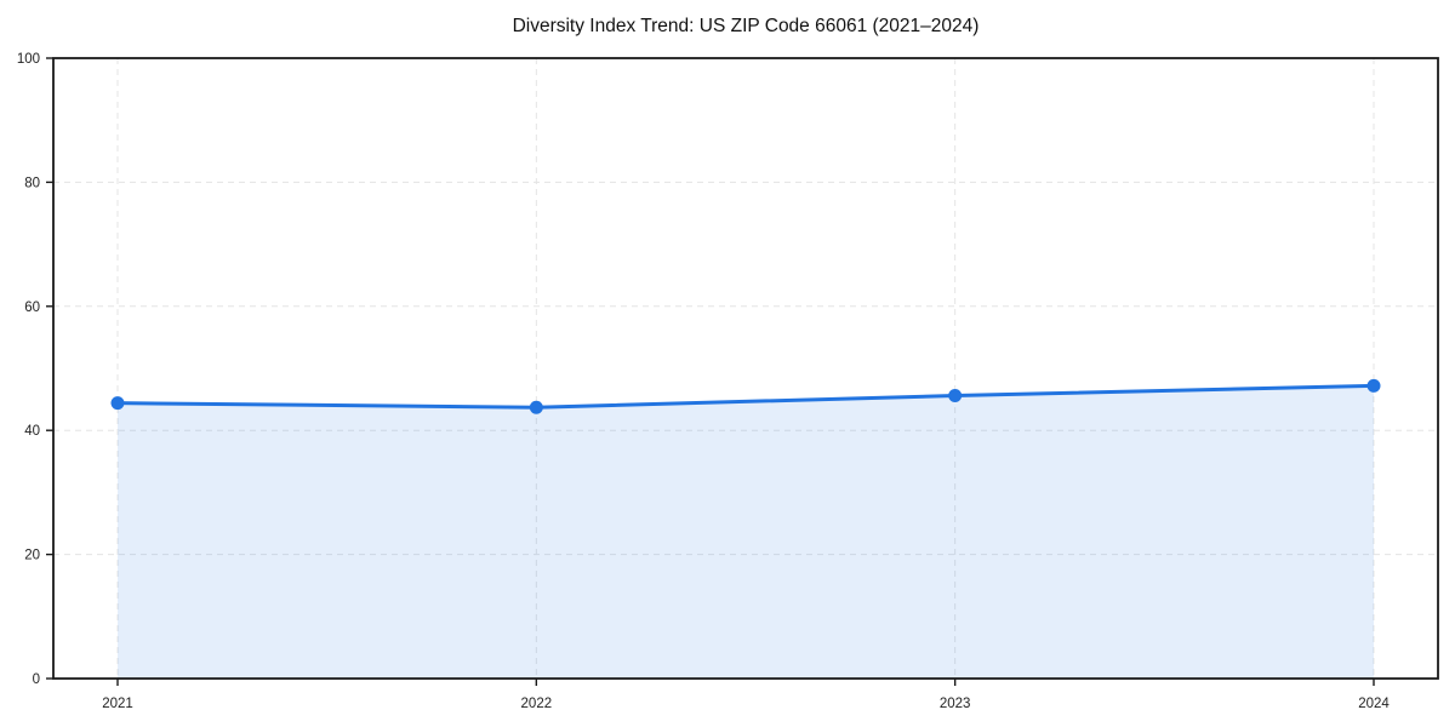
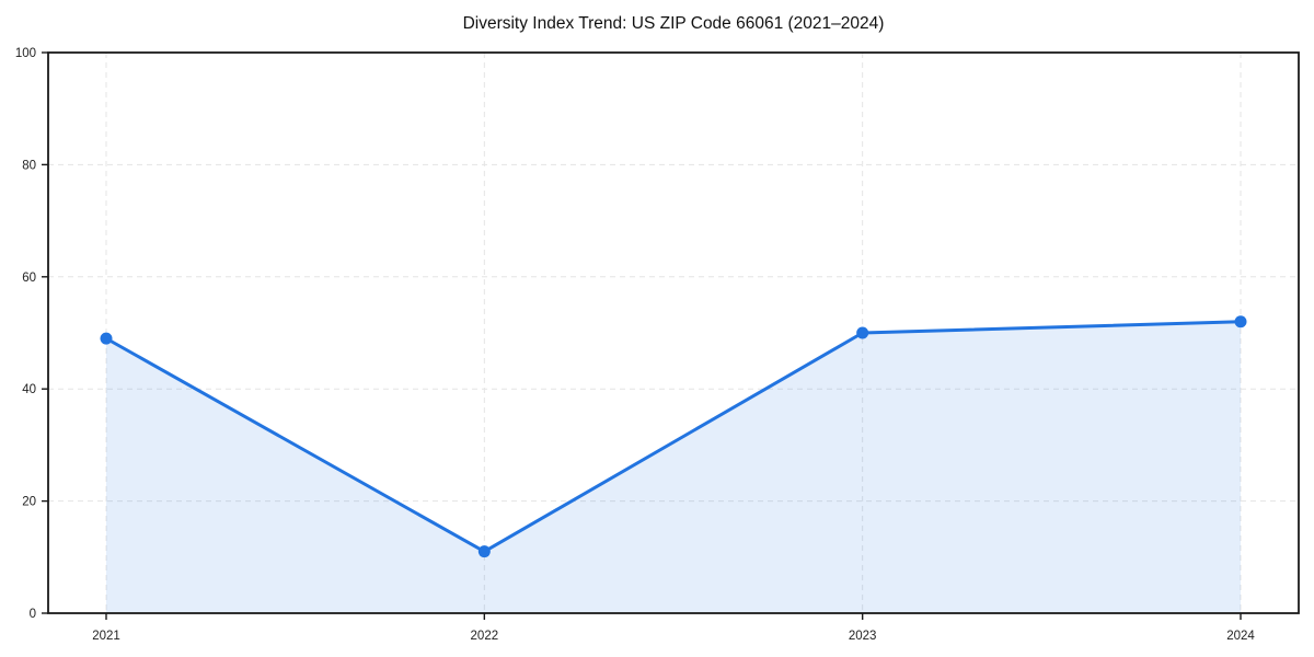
2021: 44 -> 49
2022: 44 -> 11
2023: 46 -> 50
2024: 47 -> 52
